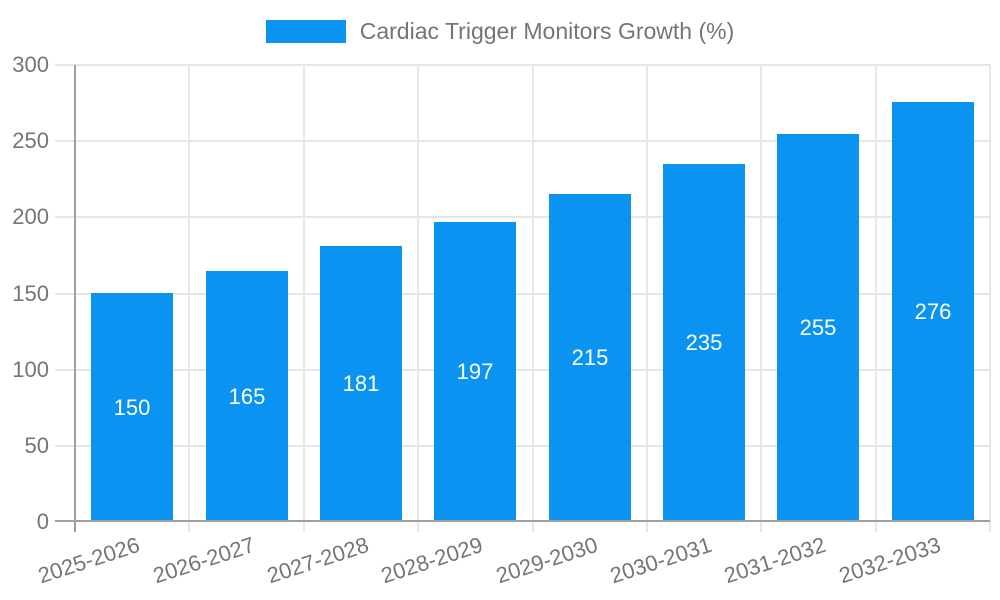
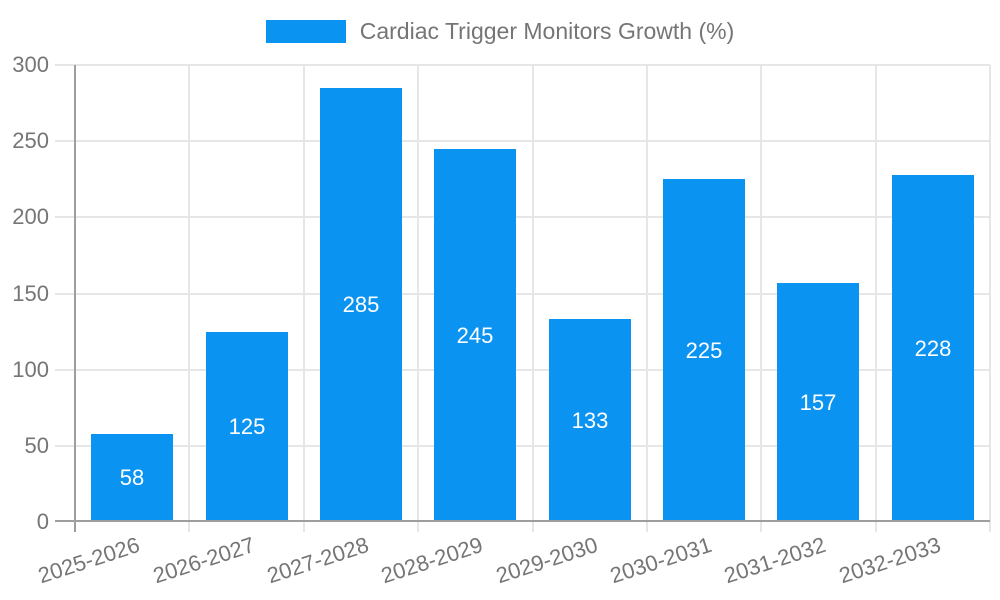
2025-2026: 150 -> 58
2026-2027: 165 -> 125
2027-2028: 181 -> 285
2028-2029: 197 -> 245
2029-2030: 215 -> 133
2030-2031: 235 -> 225
2031-2032: 255 -> 157
2032-2033: 276 -> 228
